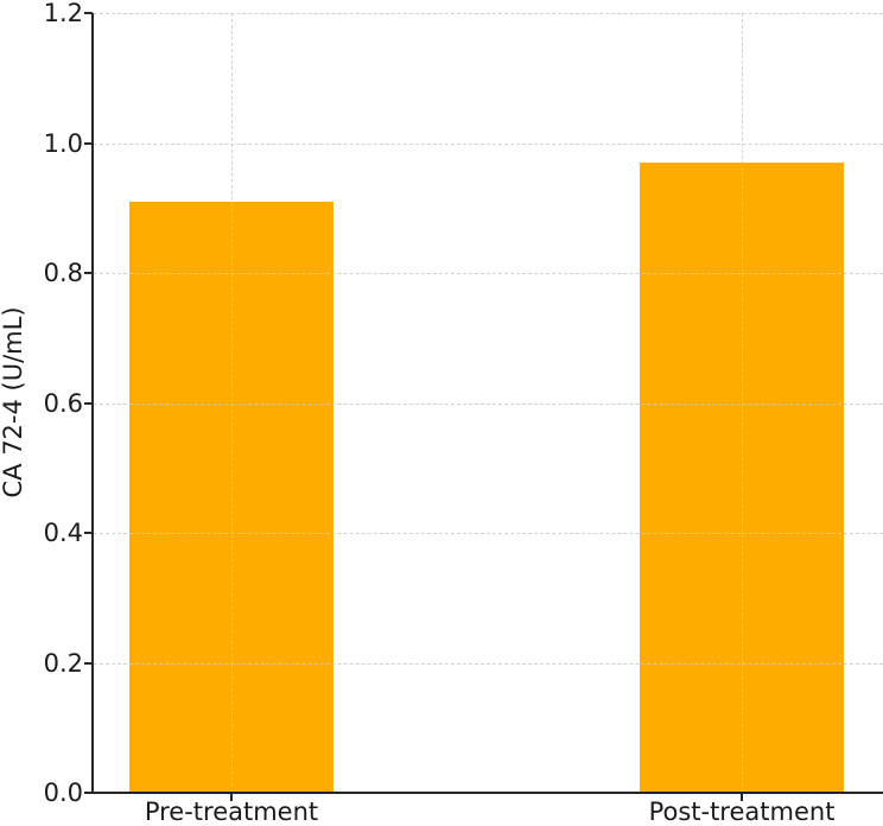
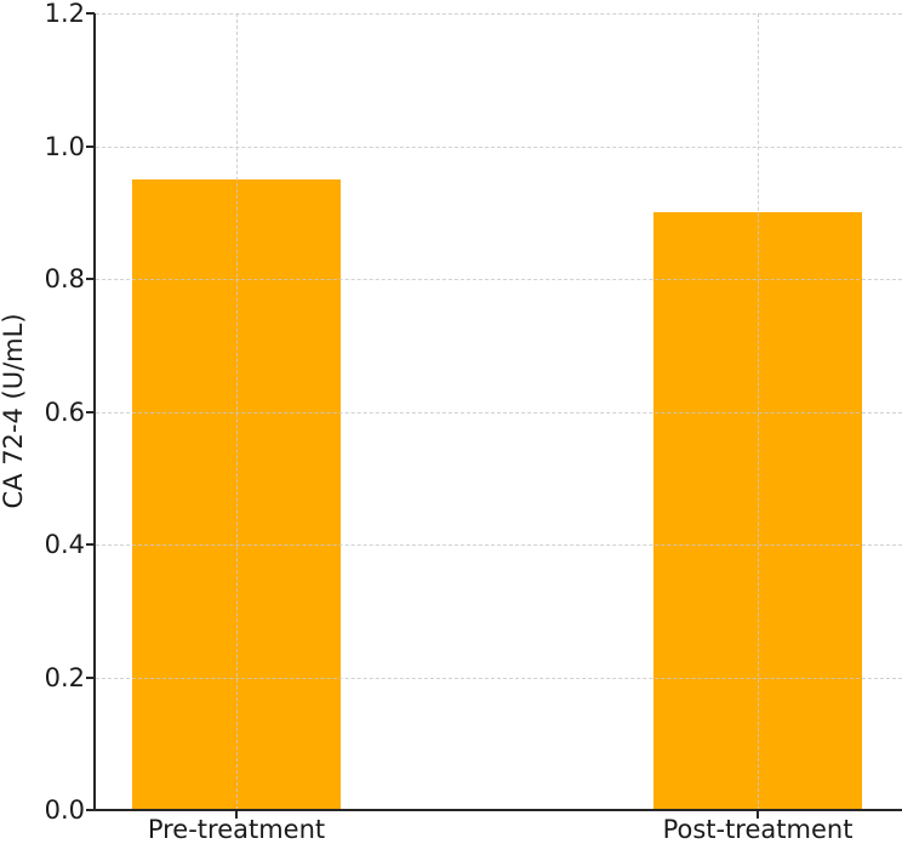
Pre-treatment: 0.91 -> 0.95
Post-treatment: 0.97 -> 0.90
